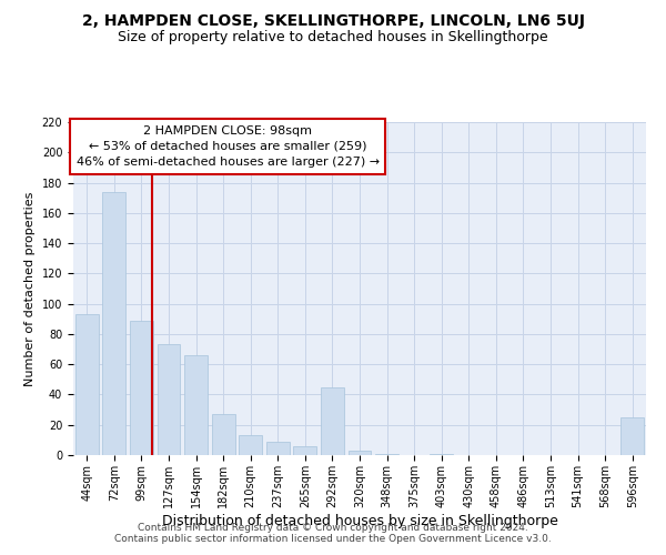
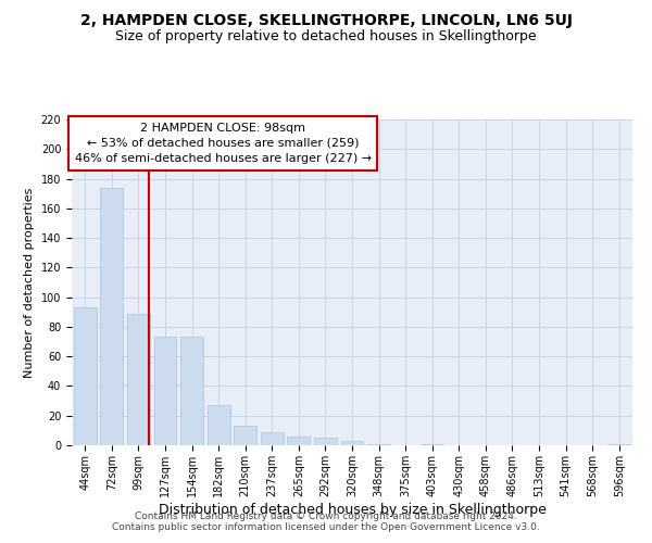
154sqm: 66 -> 73
292sqm: 45 -> 5
596sqm: 25 -> 1
